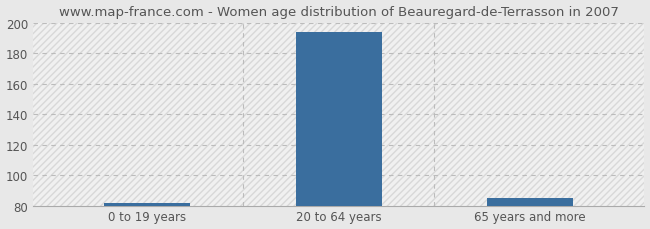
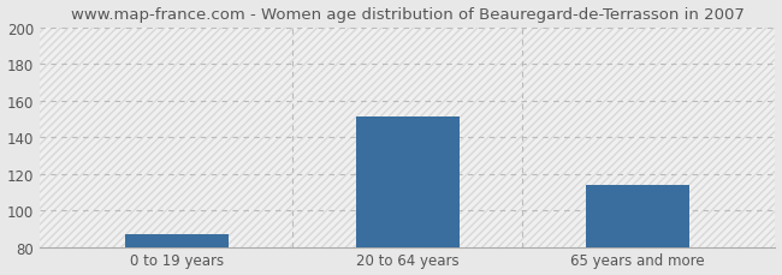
0 to 19 years: 82 -> 87
20 to 64 years: 194 -> 151
65 years and more: 85 -> 114
